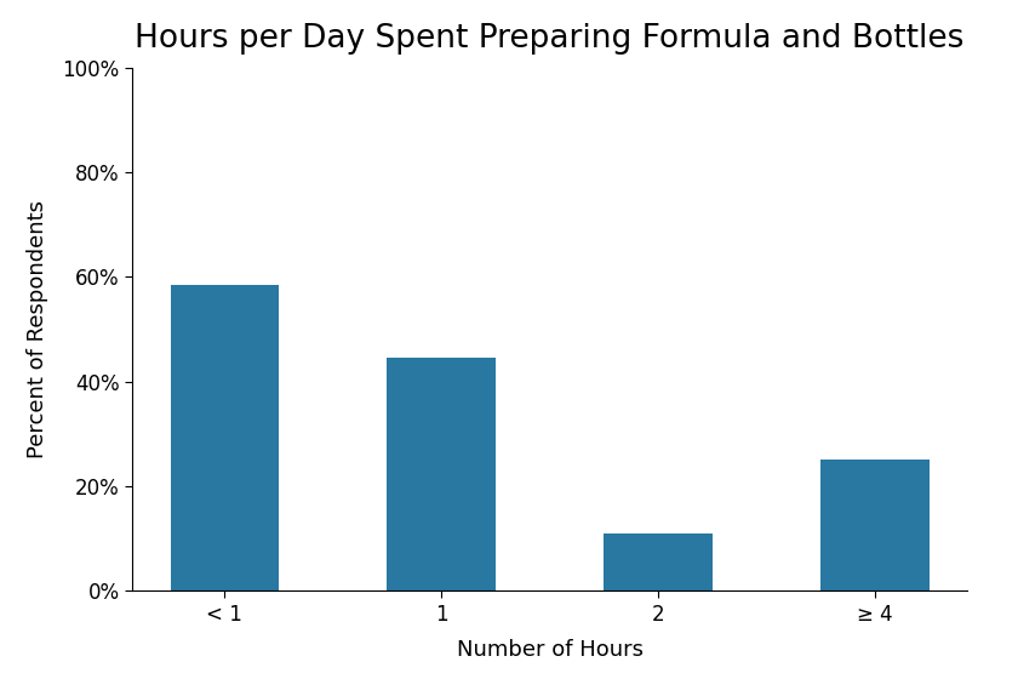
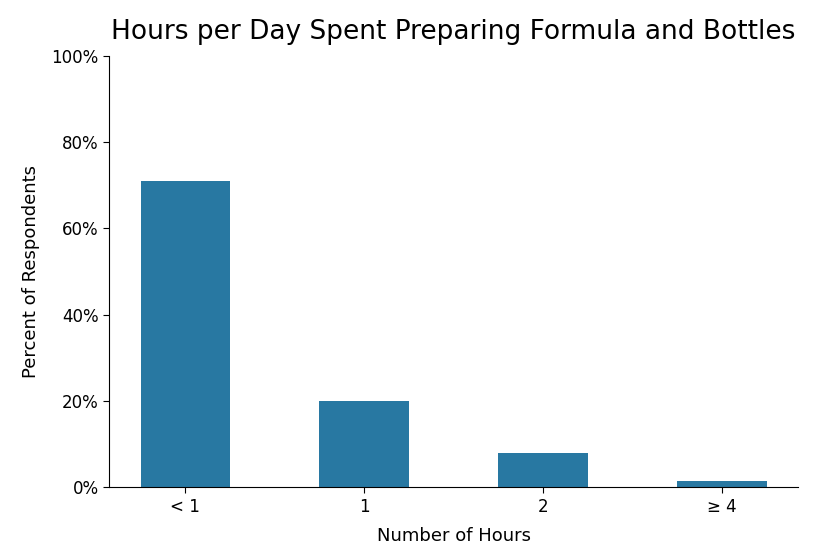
< 1: 58.5% -> 71.0%
1: 44.5% -> 20.0%
2: 11.0% -> 8.0%
≥ 4: 25.0% -> 1.5%
